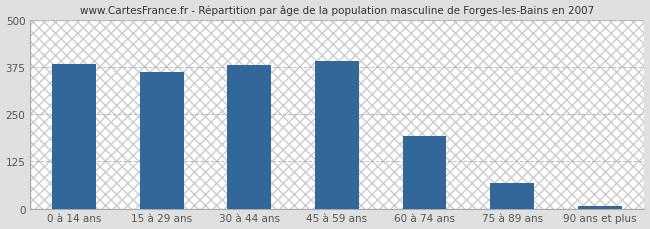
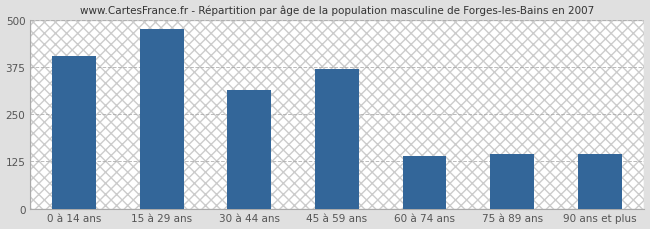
0 à 14 ans: 383 -> 405
15 à 29 ans: 362 -> 475
30 à 44 ans: 381 -> 315
45 à 59 ans: 390 -> 370
60 à 74 ans: 193 -> 140
75 à 89 ans: 68 -> 145
90 ans et plus: 8 -> 145
